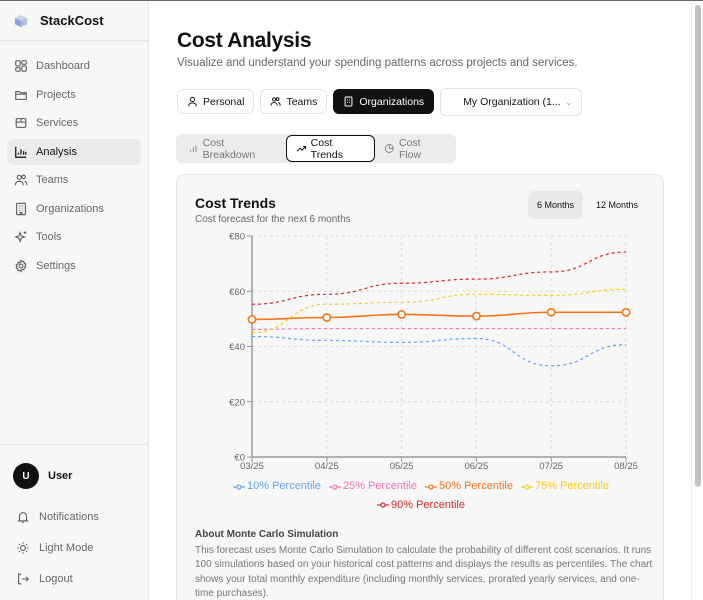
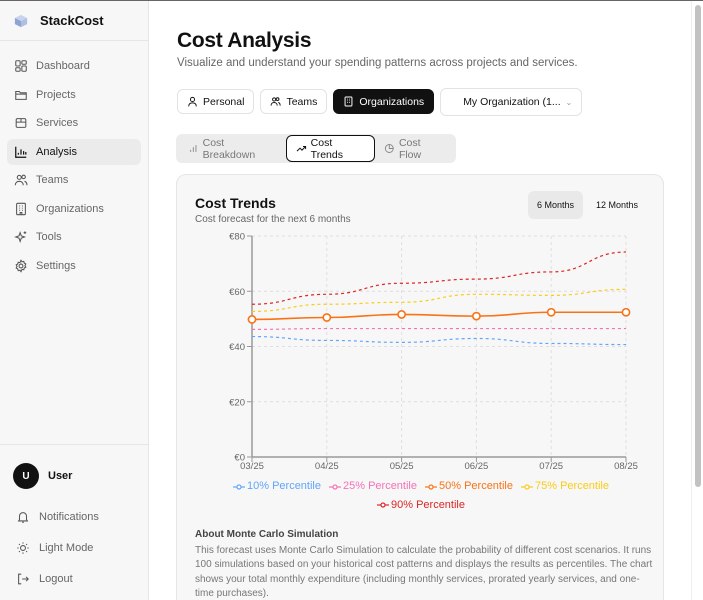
75% Percentile/03/25: €45 -> €53
10% Percentile/07/25: €33 -> €41
